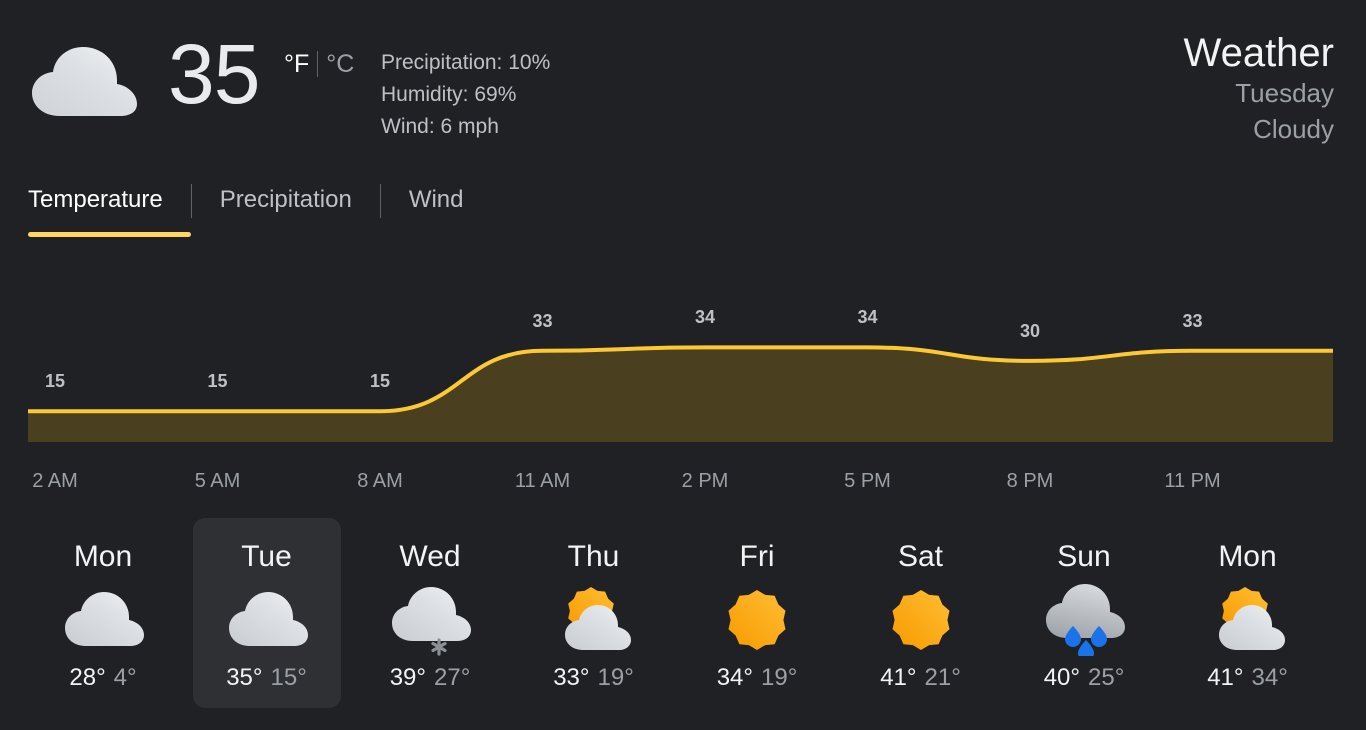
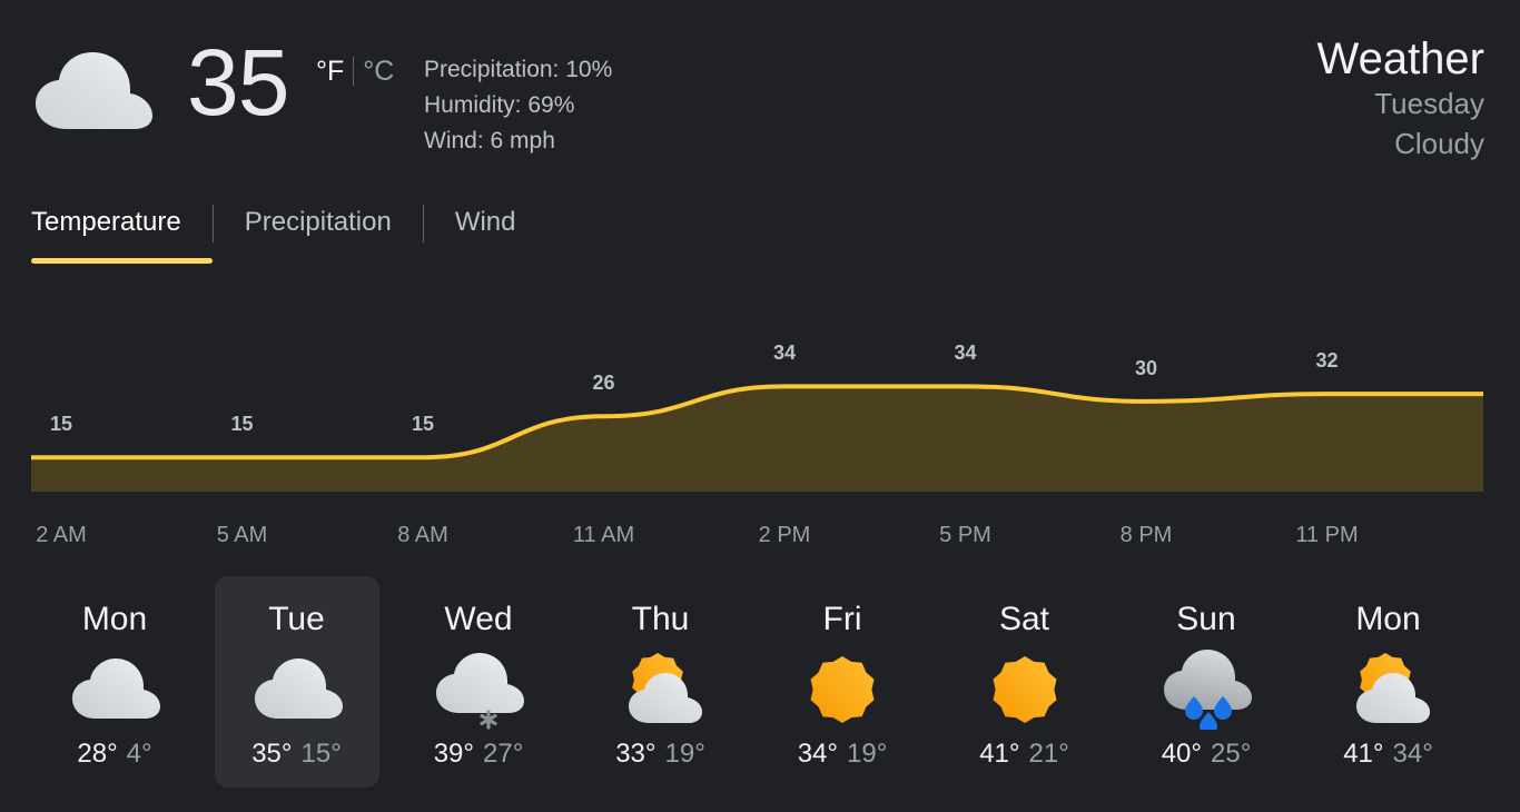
11 AM: 33 -> 26
11 PM: 33 -> 32
